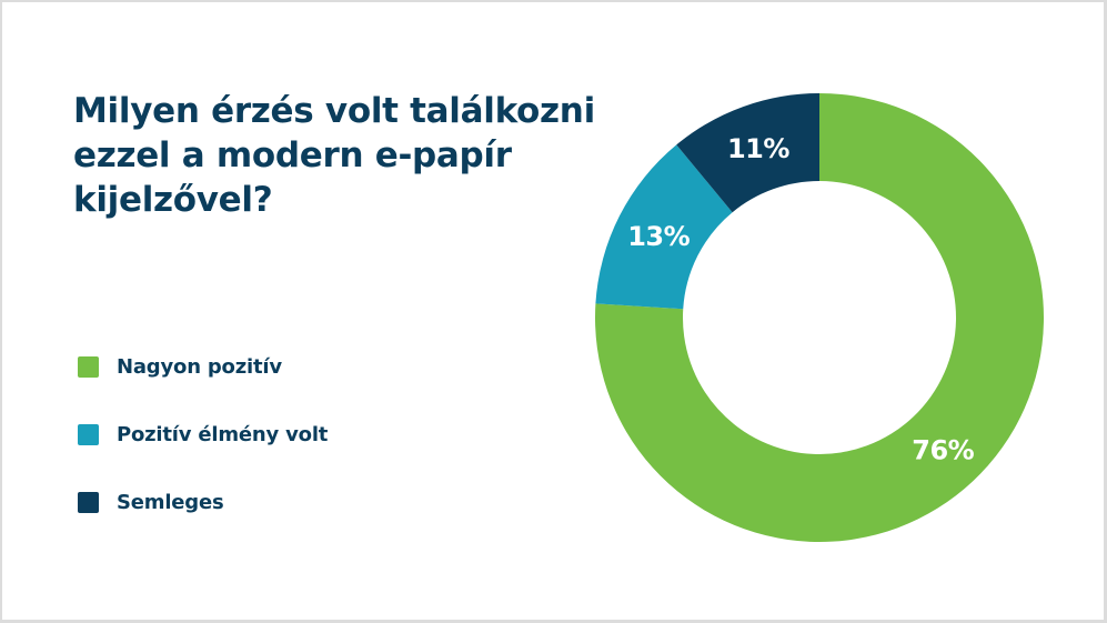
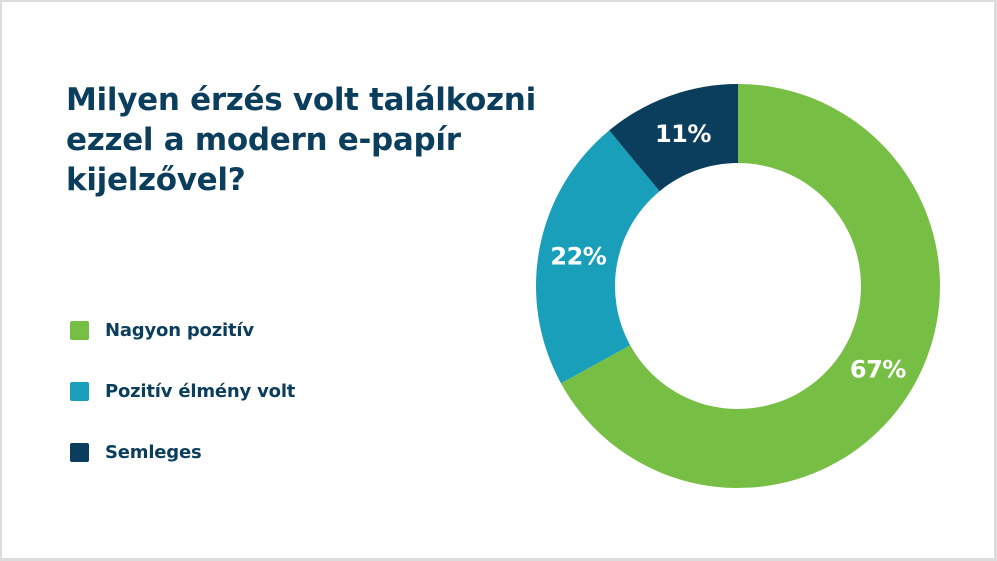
Nagyon pozitív: 76% -> 67%
Pozitív élmény volt: 13% -> 22%
